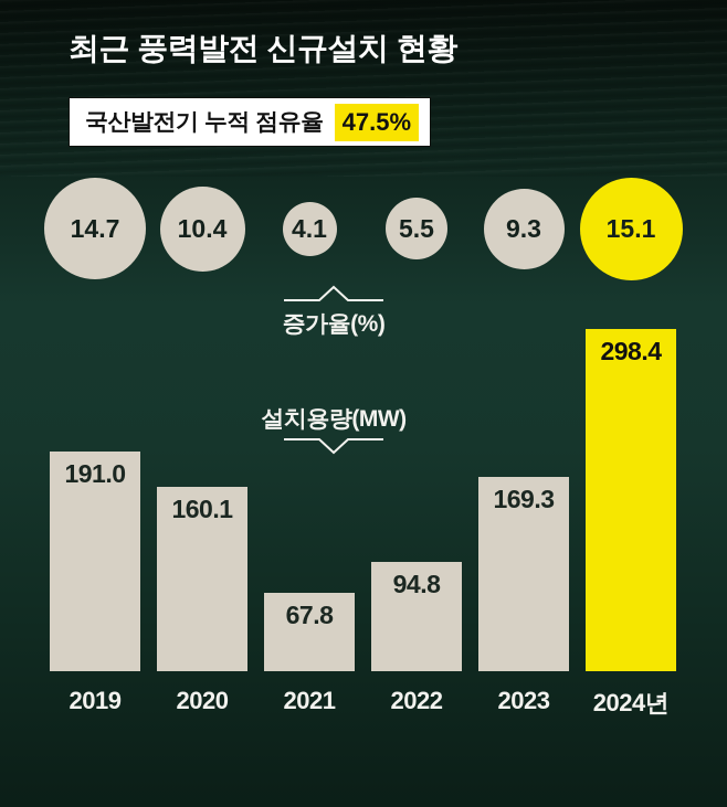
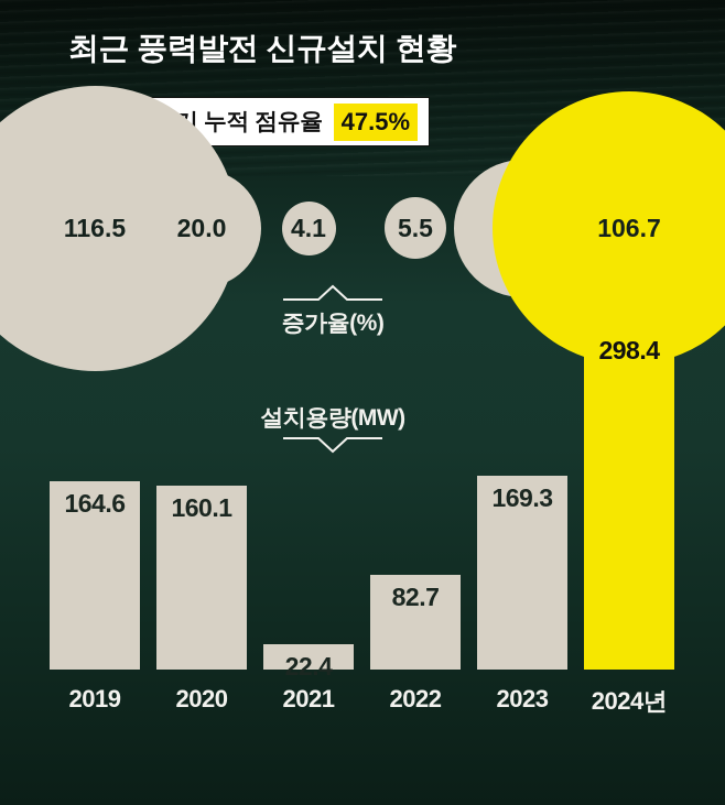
설치용량(MW)/2019: 191.0 -> 164.6
증가율(%)/2019: 14.7 -> 116.5
증가율(%)/2020: 10.4 -> 20.0
설치용량(MW)/2021: 67.8 -> 22.4
설치용량(MW)/2022: 94.8 -> 82.7
증가율(%)/2023: 9.3 -> 27.1
증가율(%)/2024년: 15.1 -> 106.7
